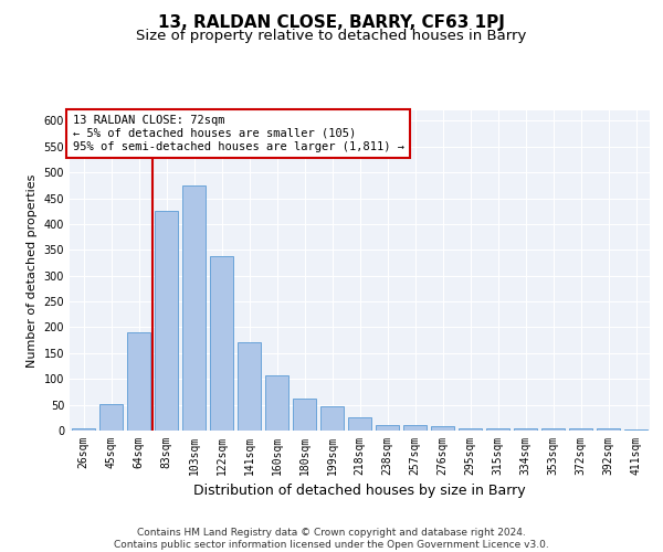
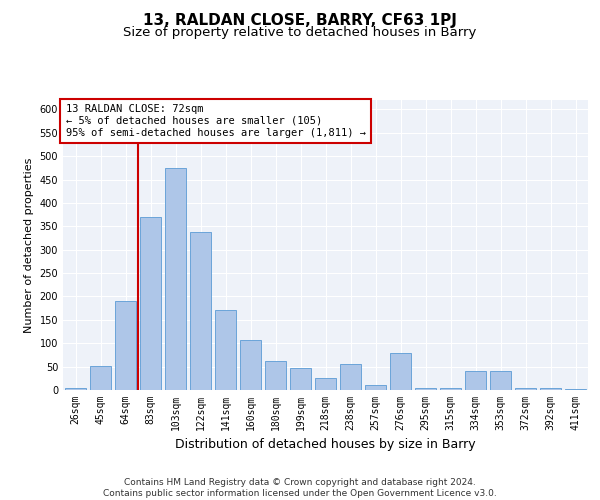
83sqm: 425 -> 370
238sqm: 11 -> 55
276sqm: 8 -> 80
334sqm: 4 -> 40
353sqm: 4 -> 40
